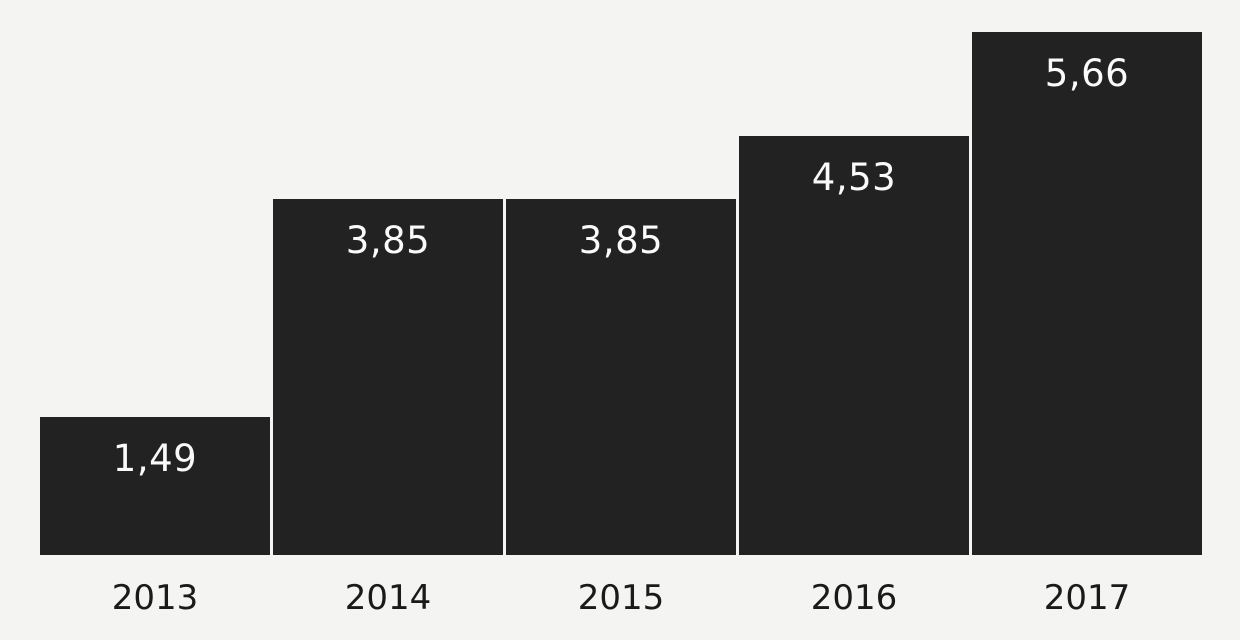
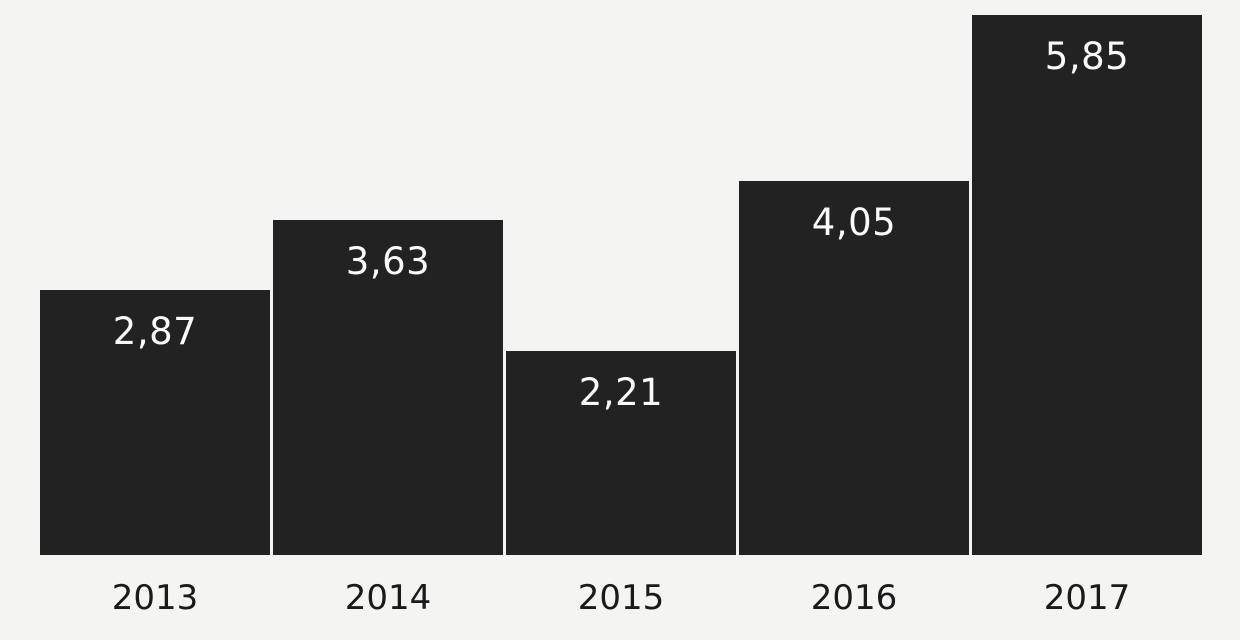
2013: 1,49 -> 2,87
2014: 3,85 -> 3,63
2015: 3,85 -> 2,21
2016: 4,53 -> 4,05
2017: 5,66 -> 5,85
